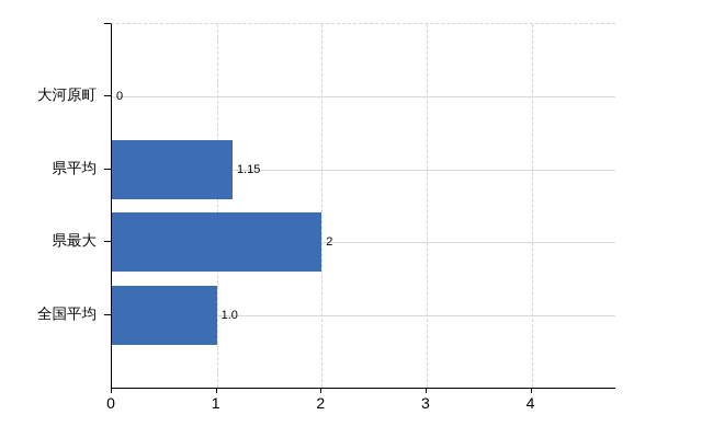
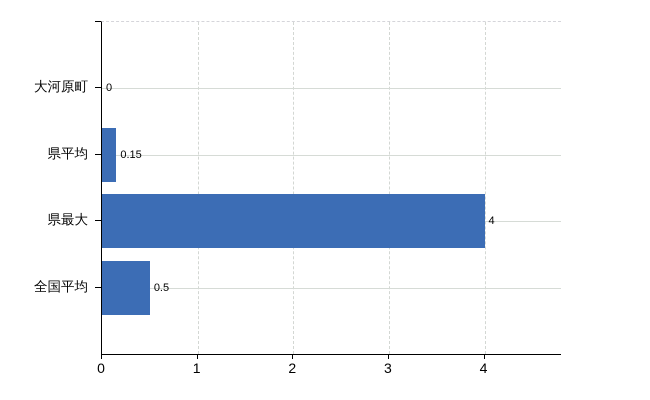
県平均: 1.15 -> 0.15
県最大: 2 -> 4
全国平均: 1.0 -> 0.5
